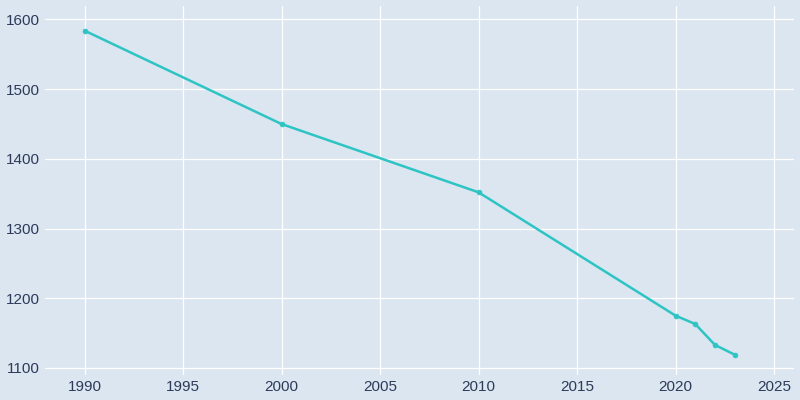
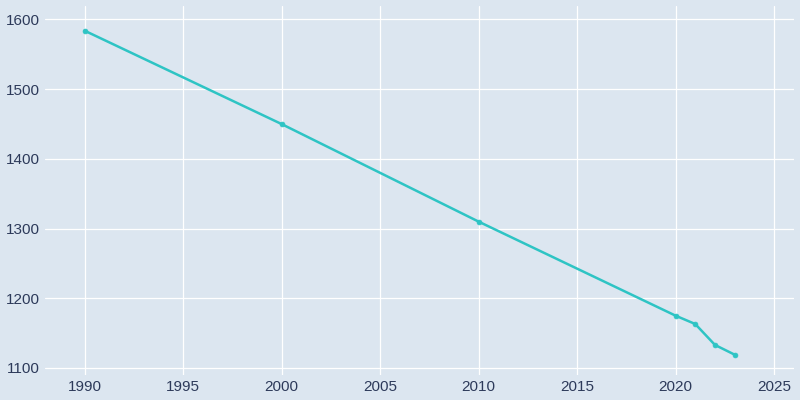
2010: 1352 -> 1310
